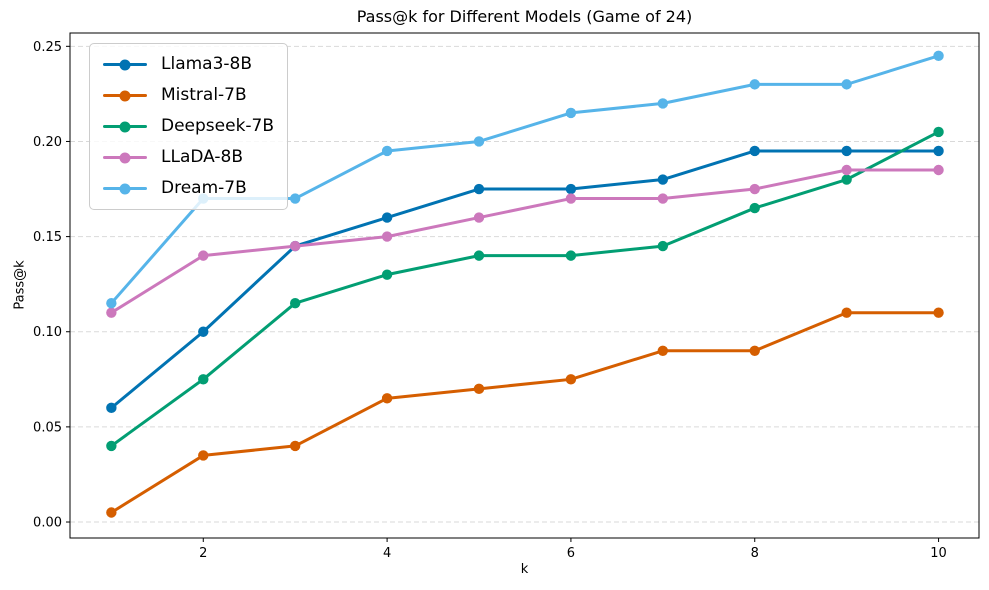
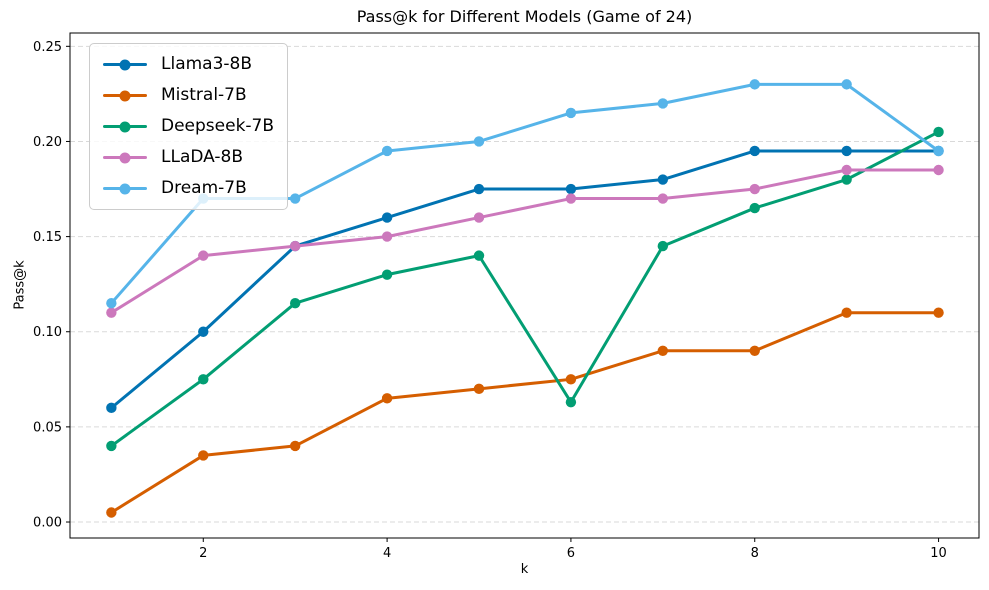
Deepseek-7B/6: 0.140 -> 0.063
Dream-7B/10: 0.245 -> 0.195
